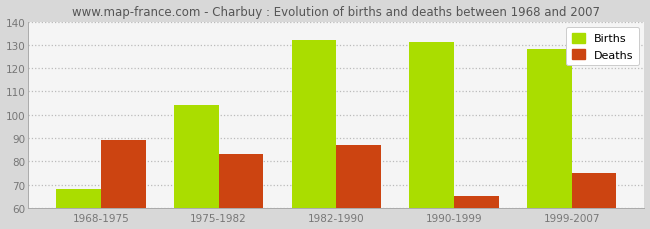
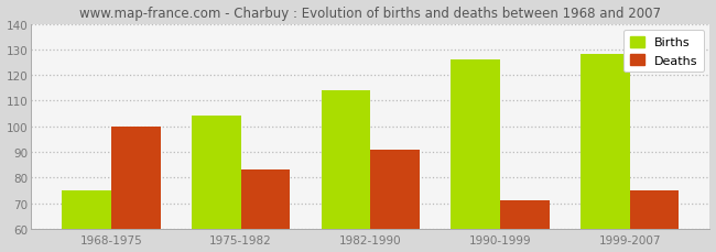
Births/1968-1975: 68 -> 75
Deaths/1968-1975: 89 -> 100
Births/1982-1990: 132 -> 114
Deaths/1982-1990: 87 -> 91
Births/1990-1999: 131 -> 126
Deaths/1990-1999: 65 -> 71
